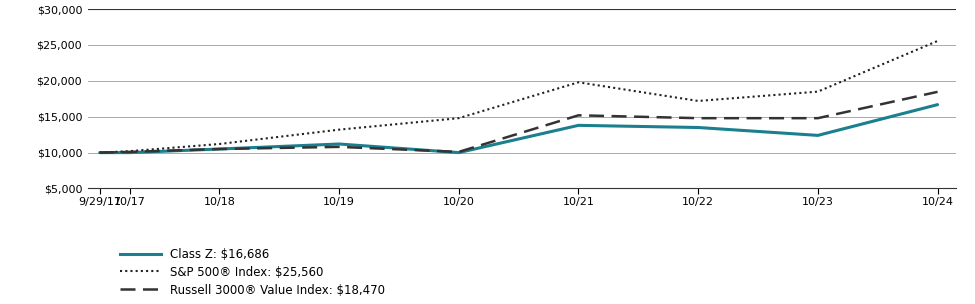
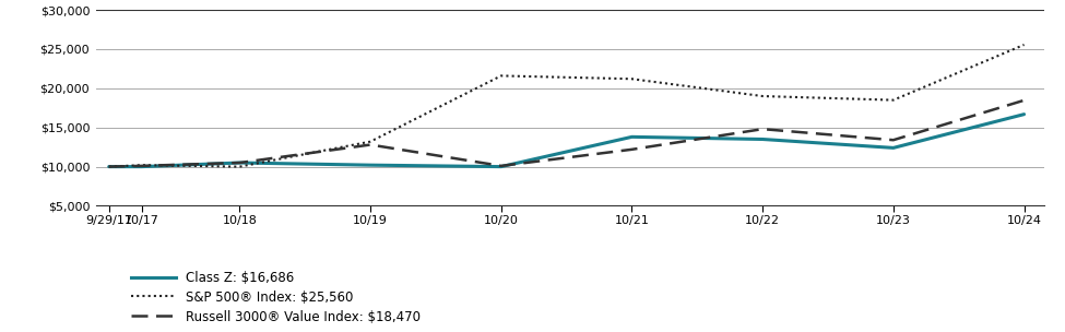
S&P 500® Index: $25,560/10/18: $11,200 -> $10,000
Class Z: $16,686/10/19: $11,200 -> $10,200
Russell 3000® Value Index: $18,470/10/19: $10,800 -> $12,800
S&P 500® Index: $25,560/10/20: $14,800 -> $21,600
S&P 500® Index: $25,560/10/21: $19,800 -> $21,200
Russell 3000® Value Index: $18,470/10/21: $15,200 -> $12,200
S&P 500® Index: $25,560/10/22: $17,200 -> $19,000
Russell 3000® Value Index: $18,470/10/23: $14,800 -> $13,400
